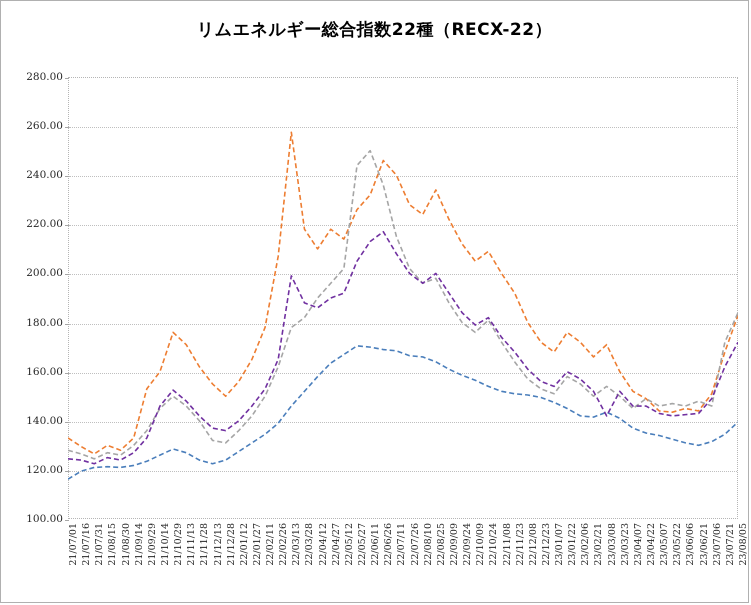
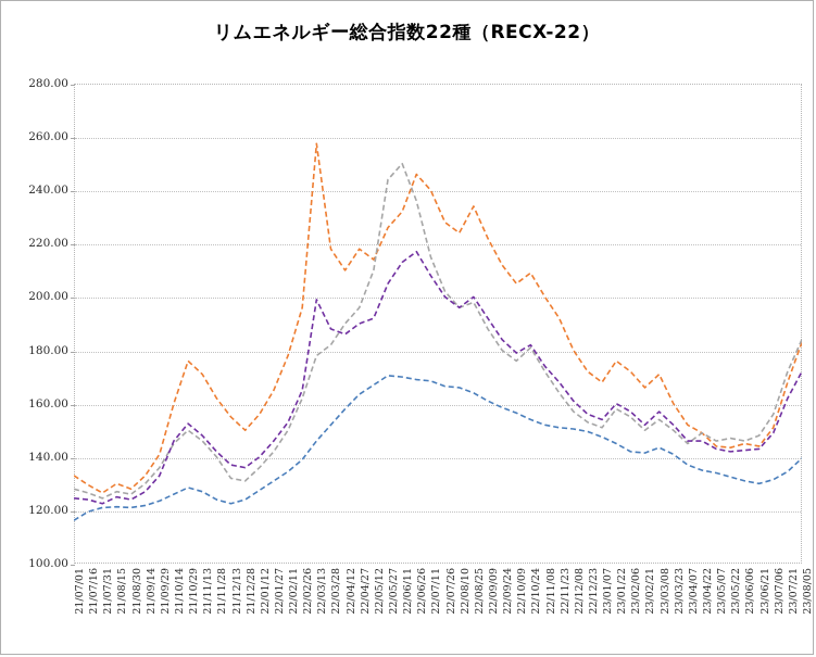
輸入/21/09/29: 153 -> 141
輸入/22/02/26: 207 -> 196
輸出/22/05/12: 202 -> 210
RECX22/23/03/08: 142 -> 157
輸出/23/07/06: 146 -> 156
